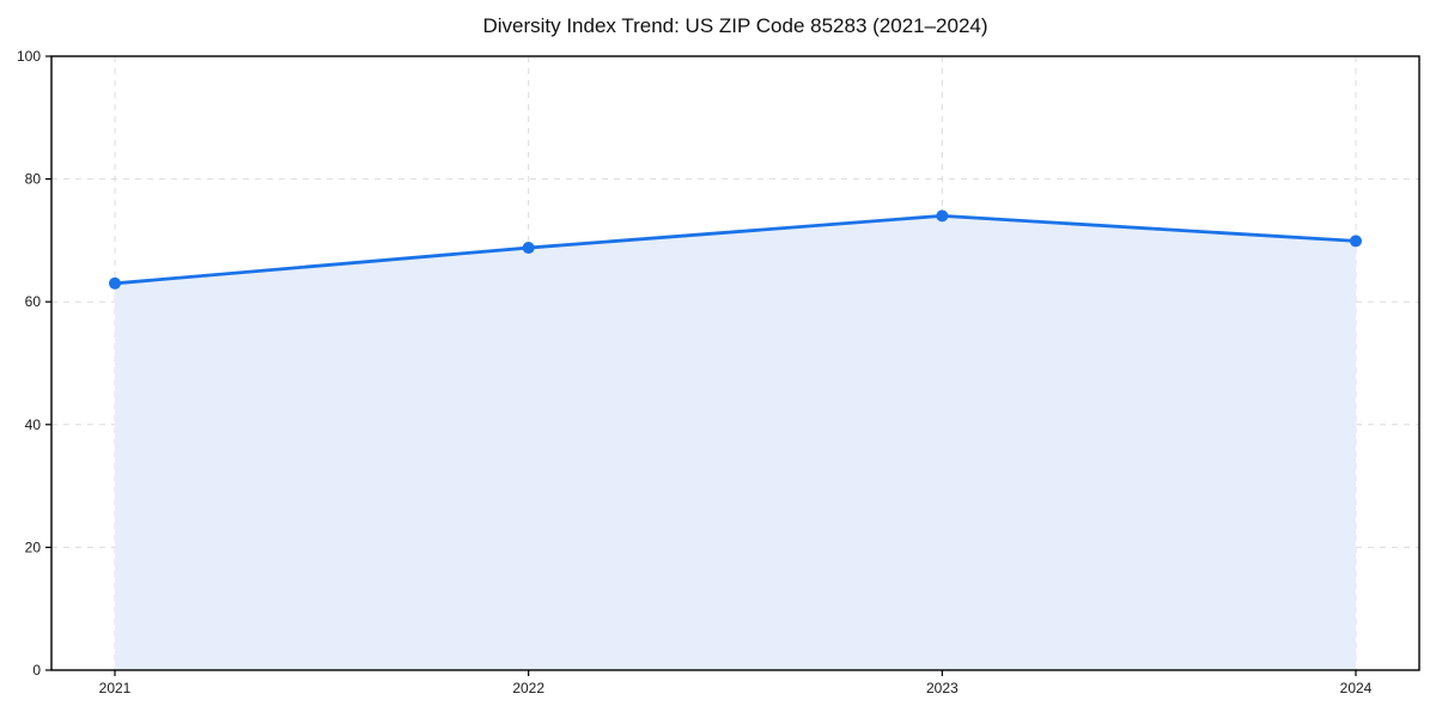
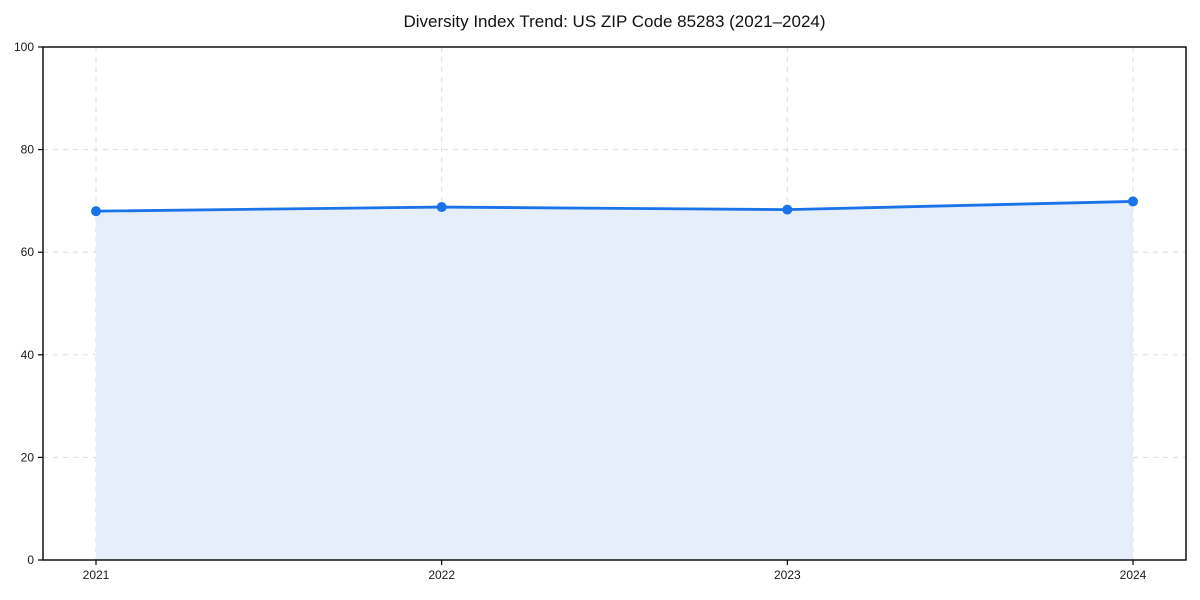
2021: 63 -> 68
2023: 74 -> 68
